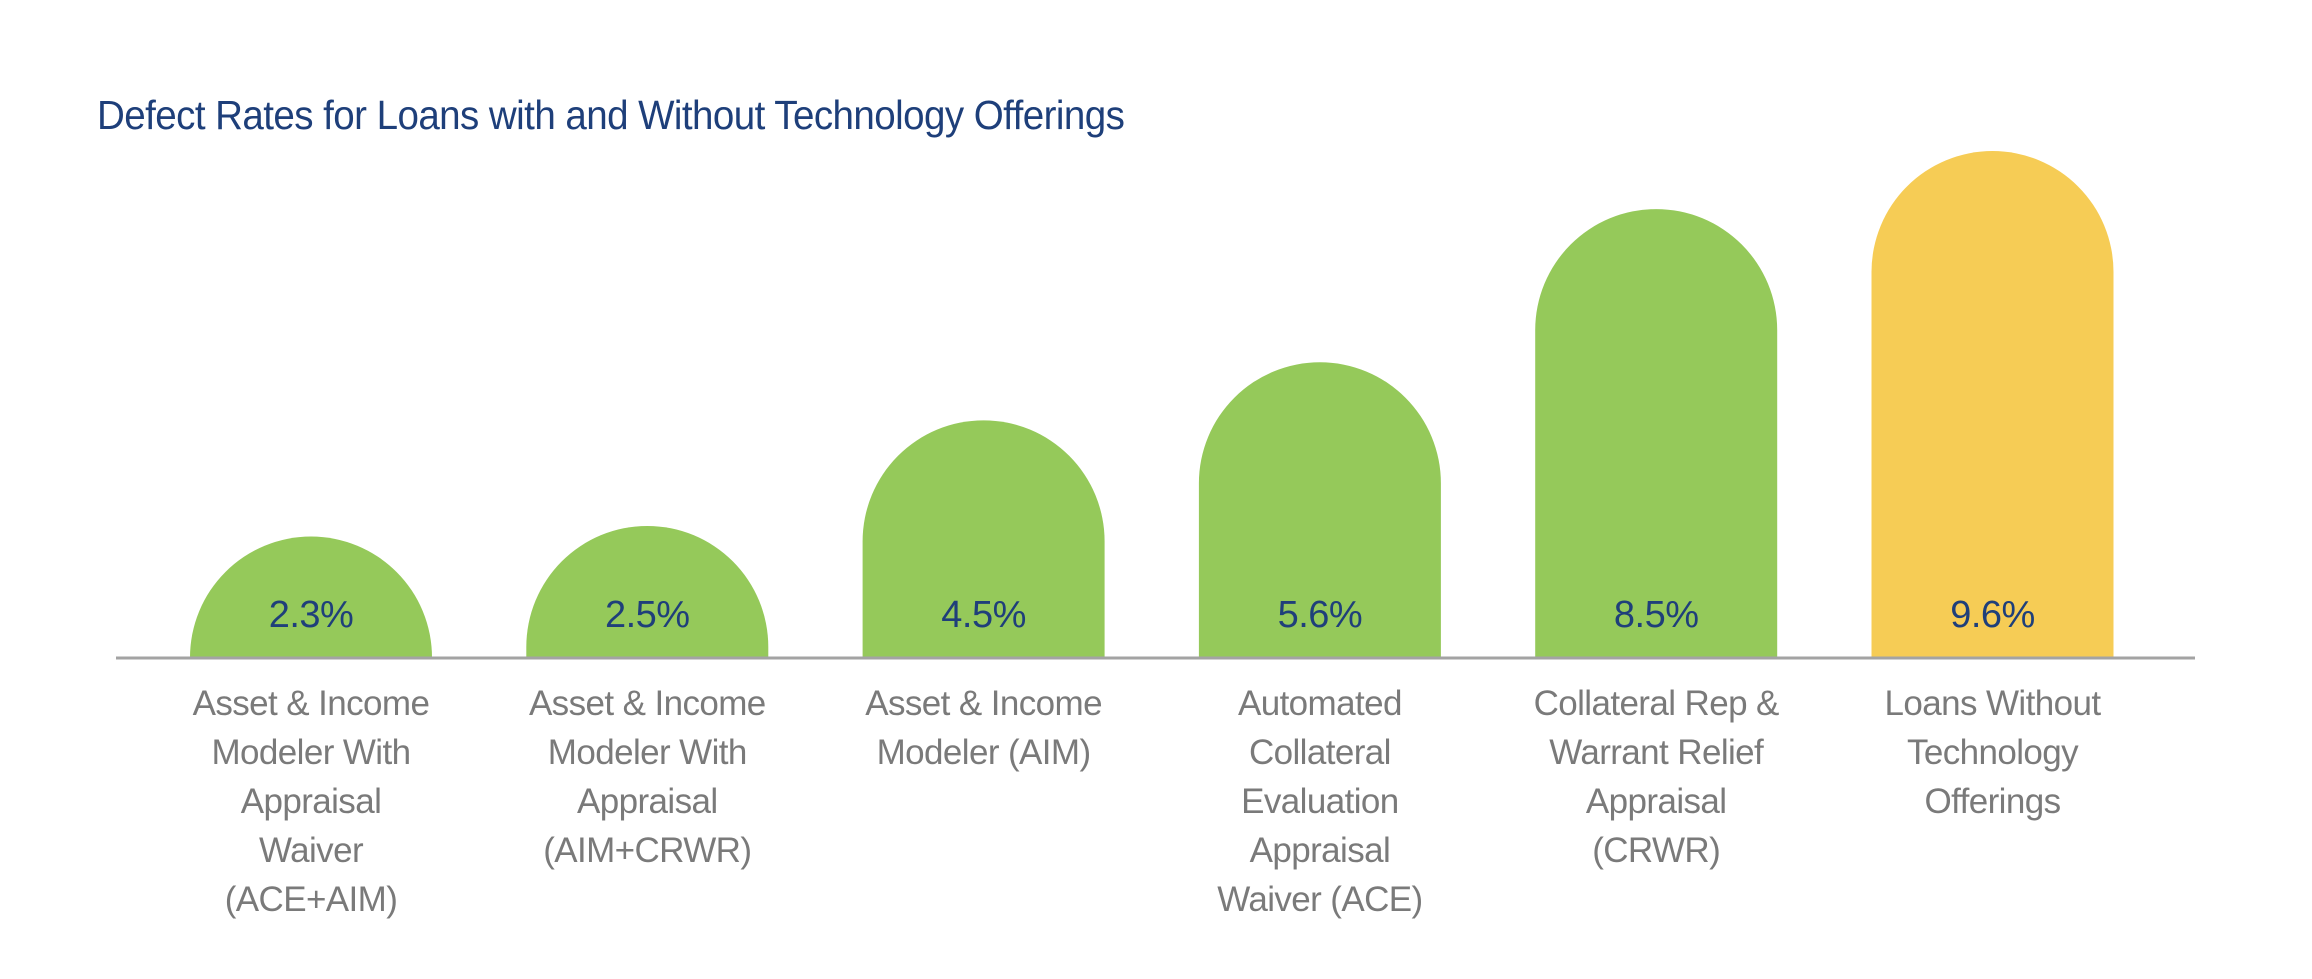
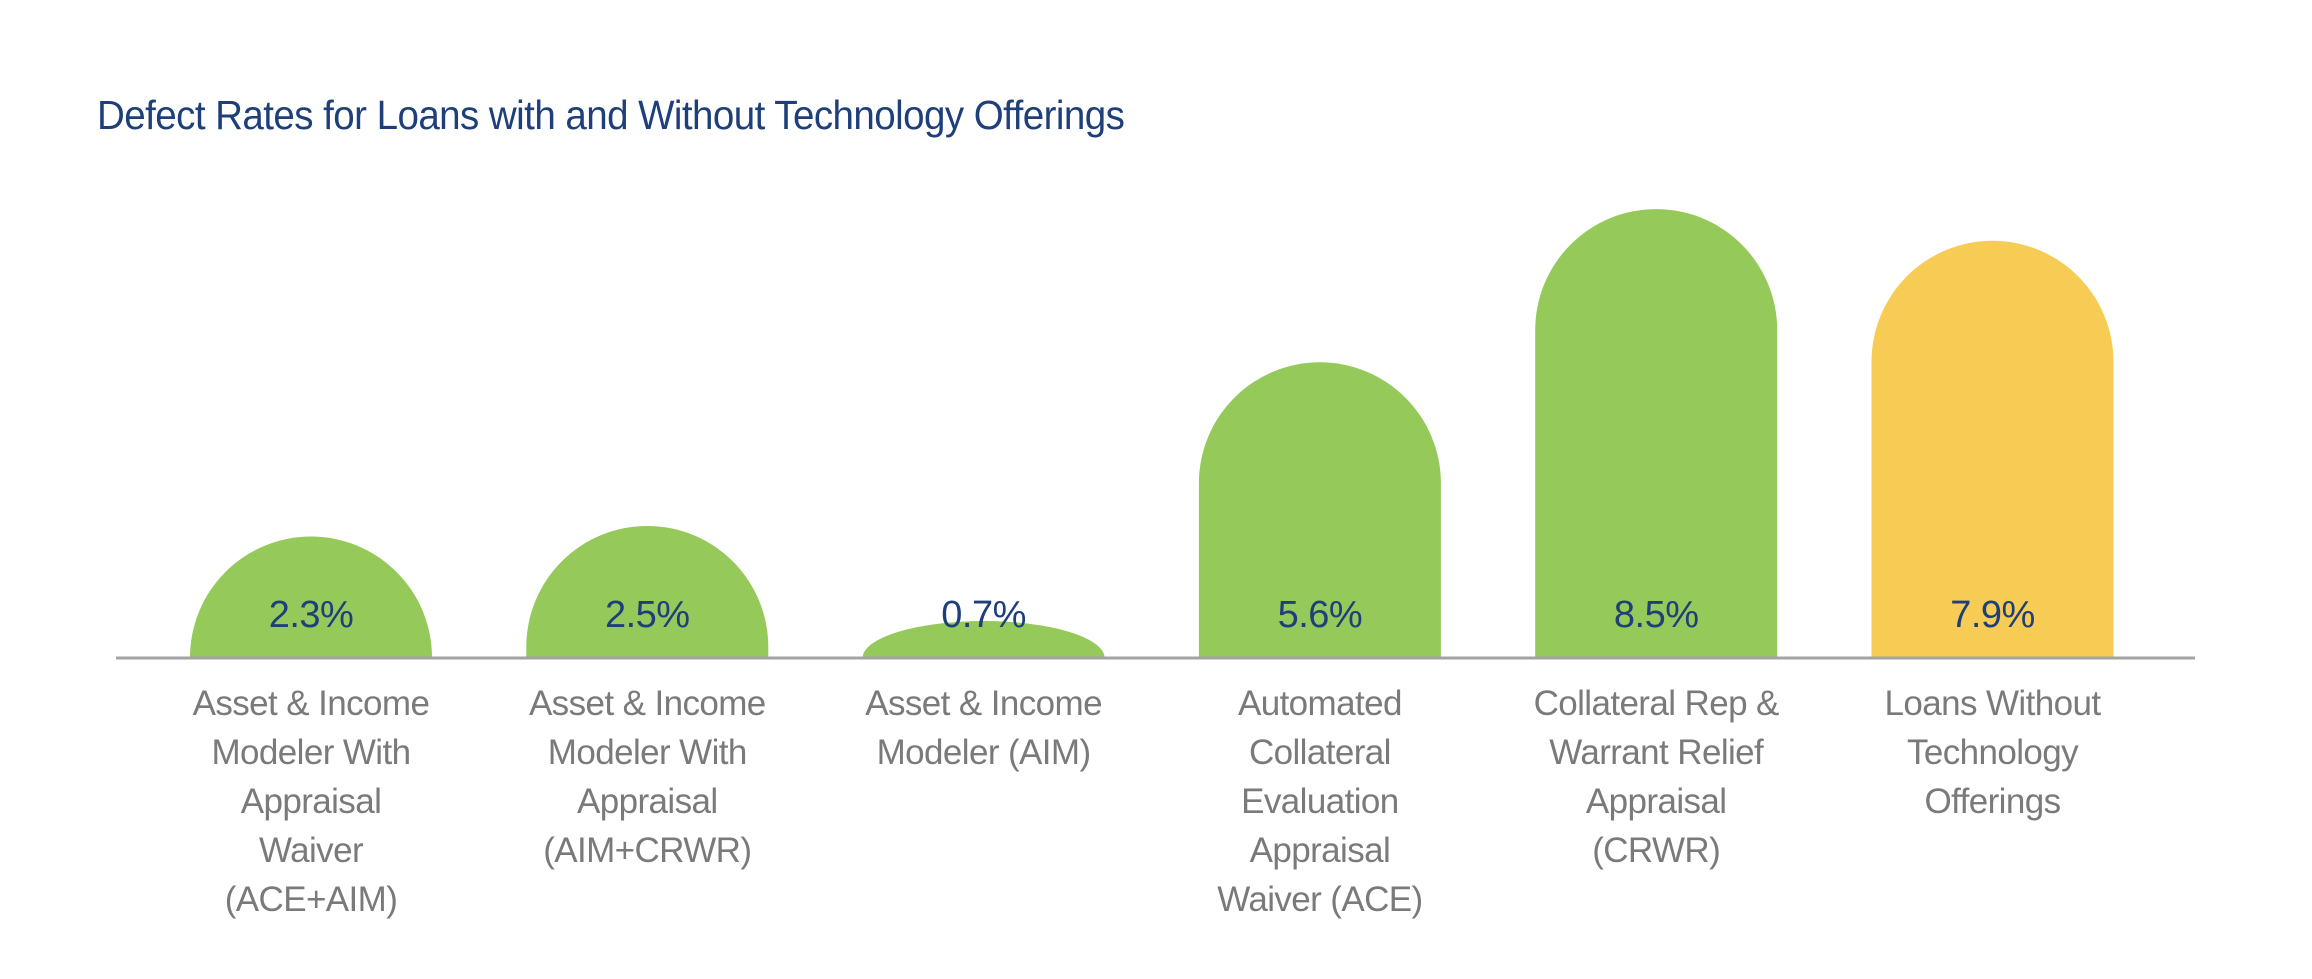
Asset & Income Modeler (AIM): 4.5% -> 0.7%
Loans Without Technology Offerings: 9.6% -> 7.9%
